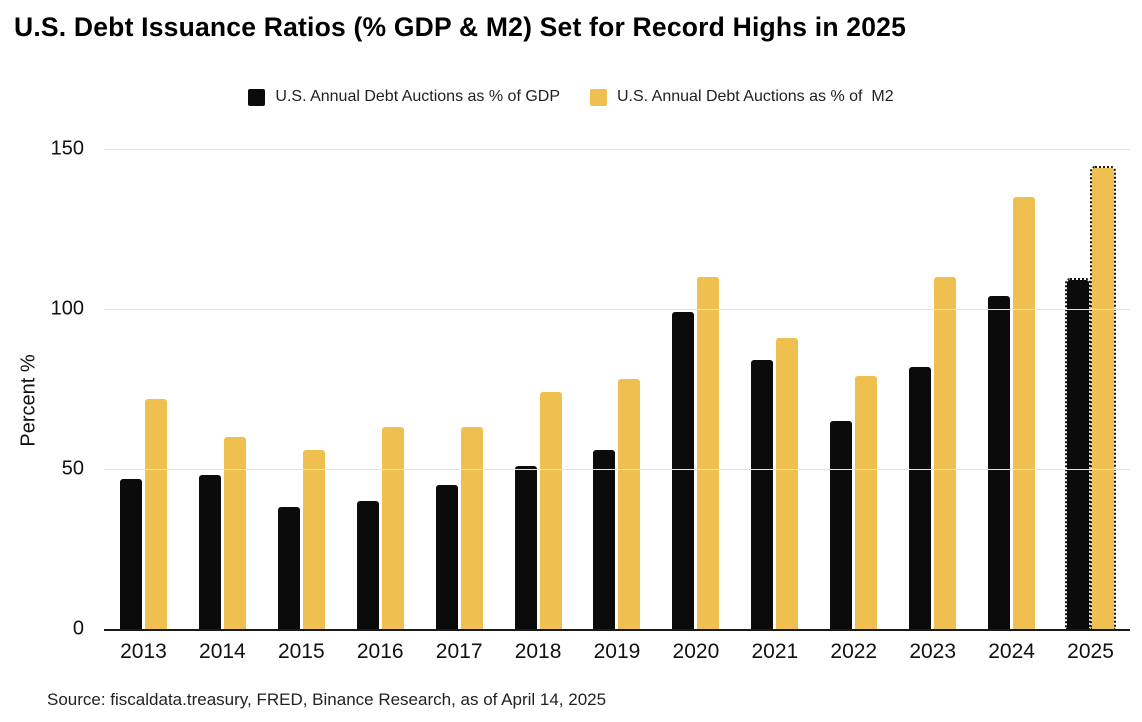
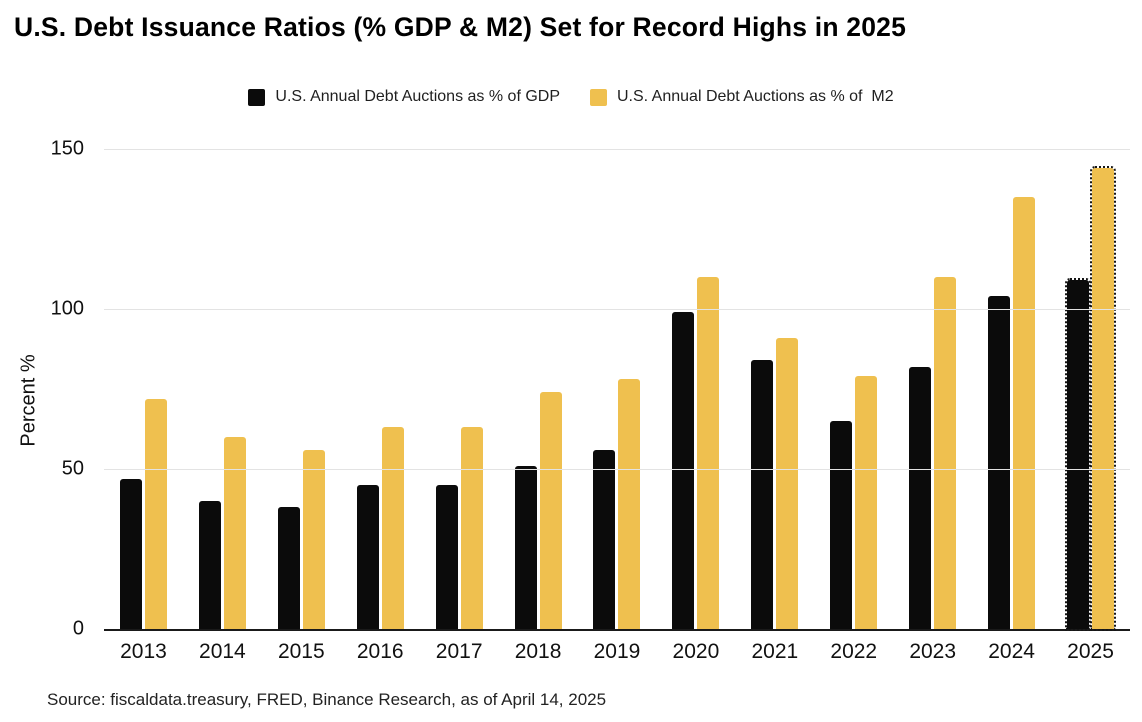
U.S. Annual Debt Auctions as % of GDP/2014: 48 -> 40
U.S. Annual Debt Auctions as % of GDP/2016: 40 -> 45
